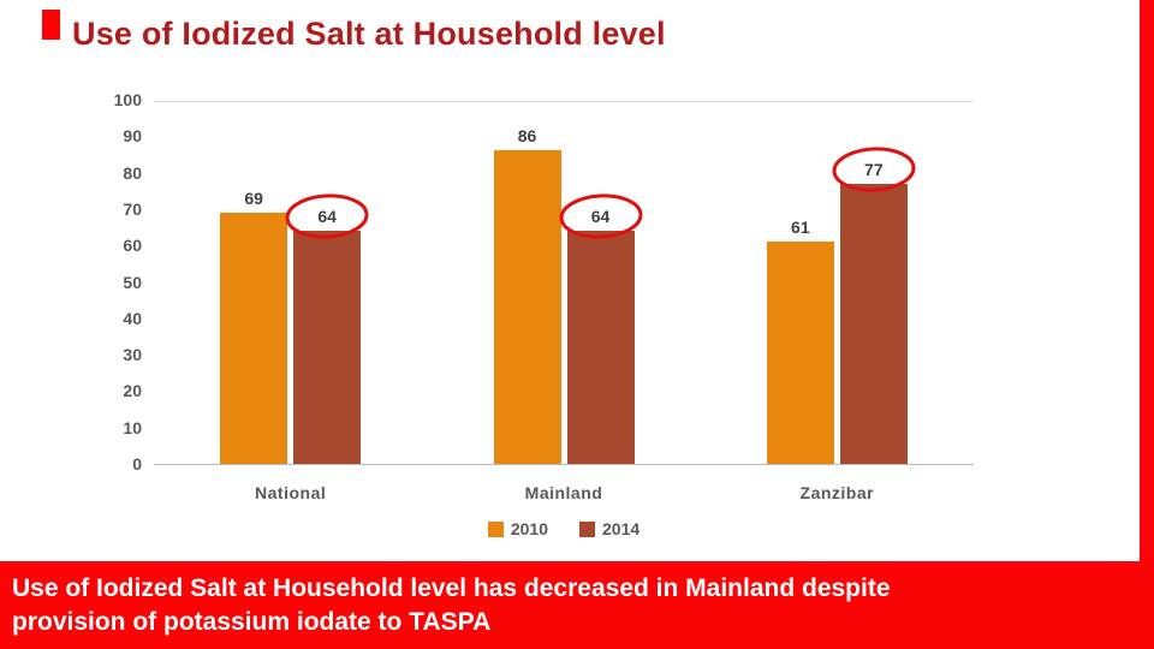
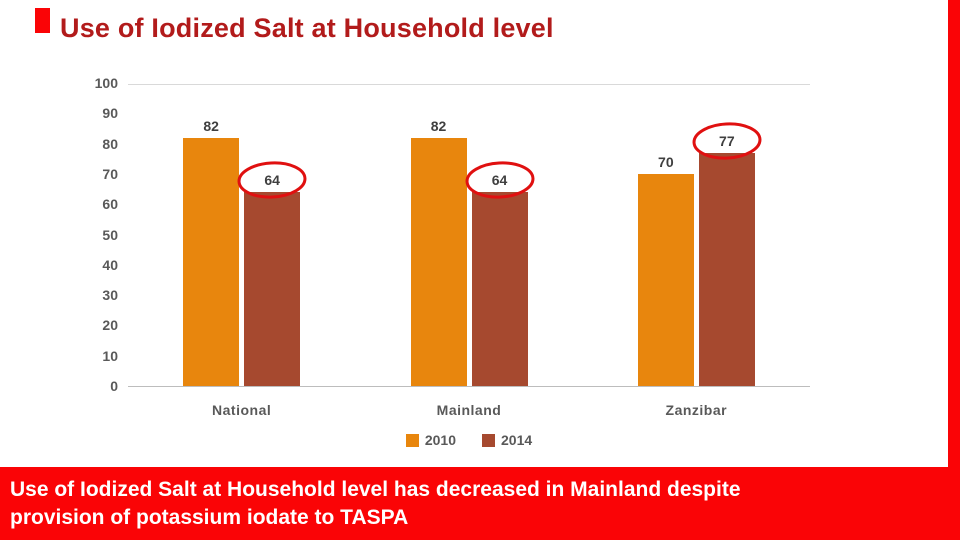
2010/National: 69 -> 82
2010/Mainland: 86 -> 82
2010/Zanzibar: 61 -> 70
